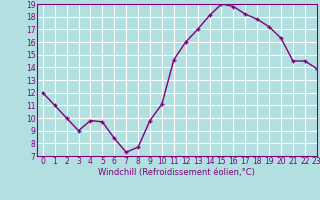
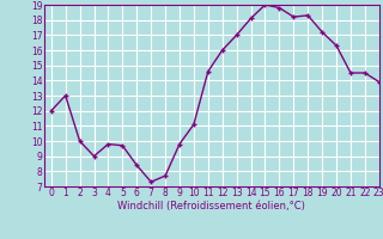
1: 11.0 -> 13.0
18: 17.8 -> 18.3
